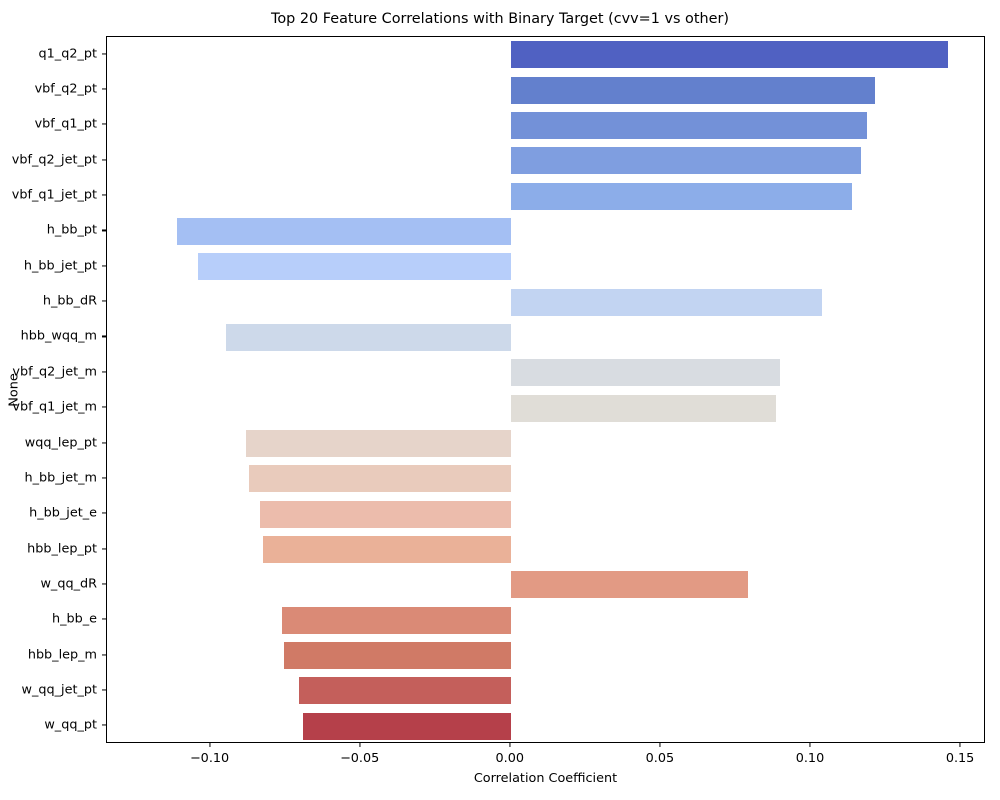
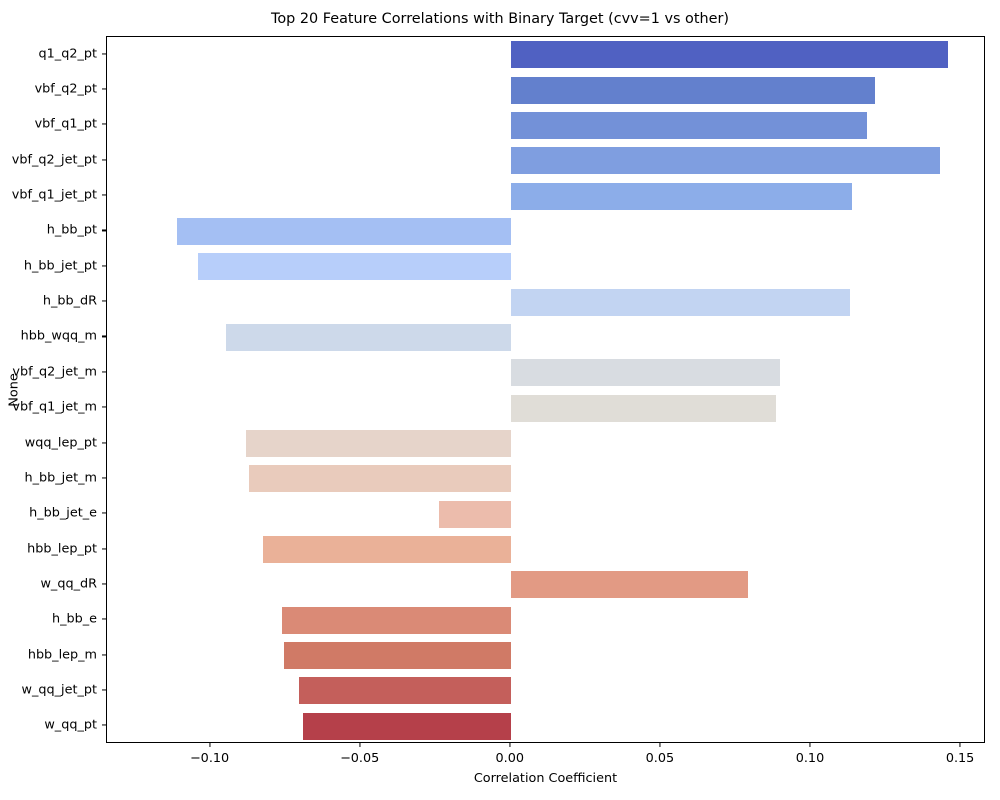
vbf_q2_jet_pt: 0.117 -> 0.143
h_bb_dR: 0.104 -> 0.113
h_bb_jet_e: -0.084 -> -0.024
